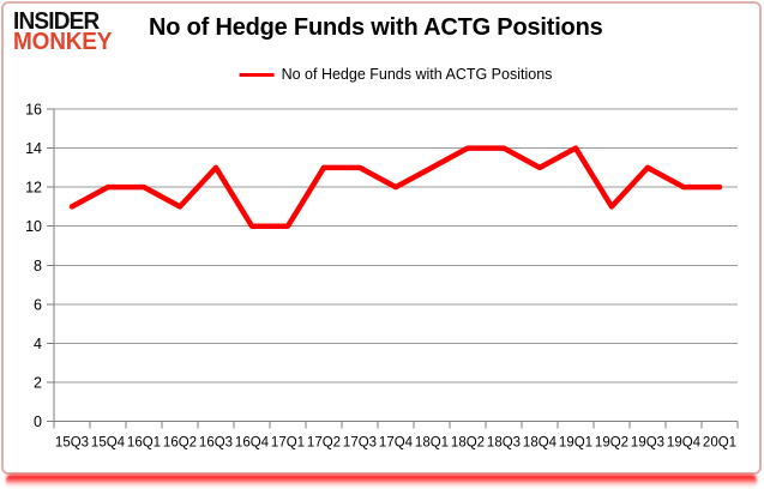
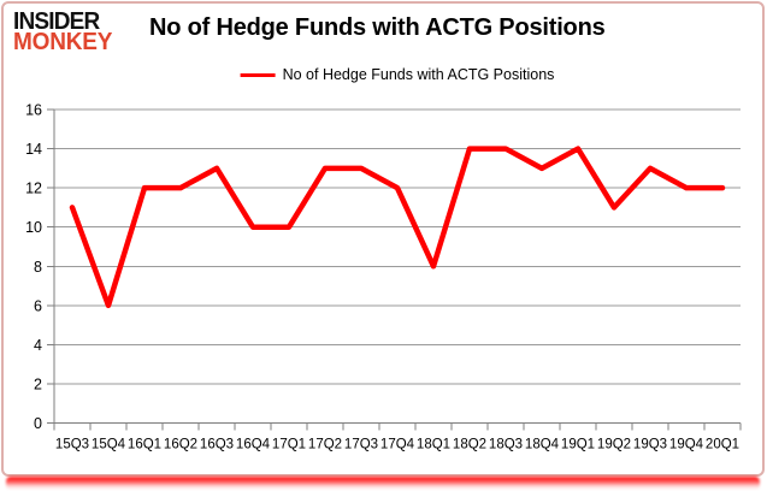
15Q4: 12 -> 6
16Q2: 11 -> 12
18Q1: 13 -> 8
